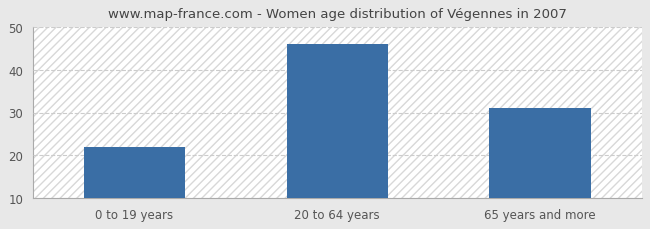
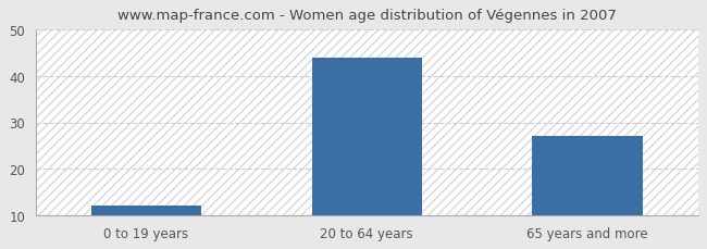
0 to 19 years: 22 -> 12
20 to 64 years: 46 -> 44
65 years and more: 31 -> 27
